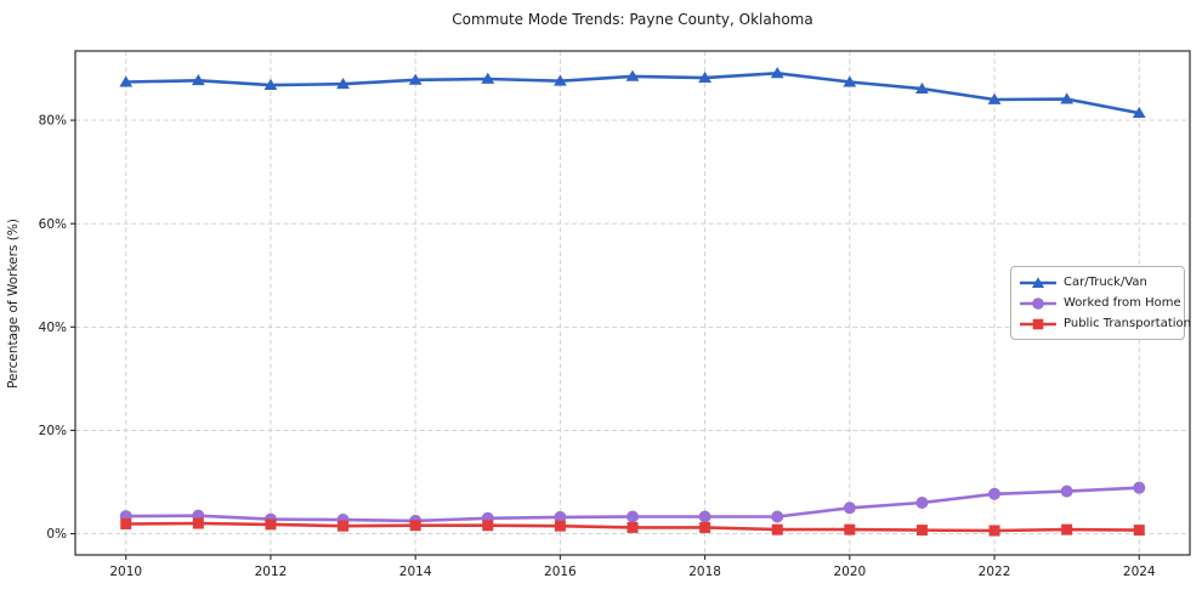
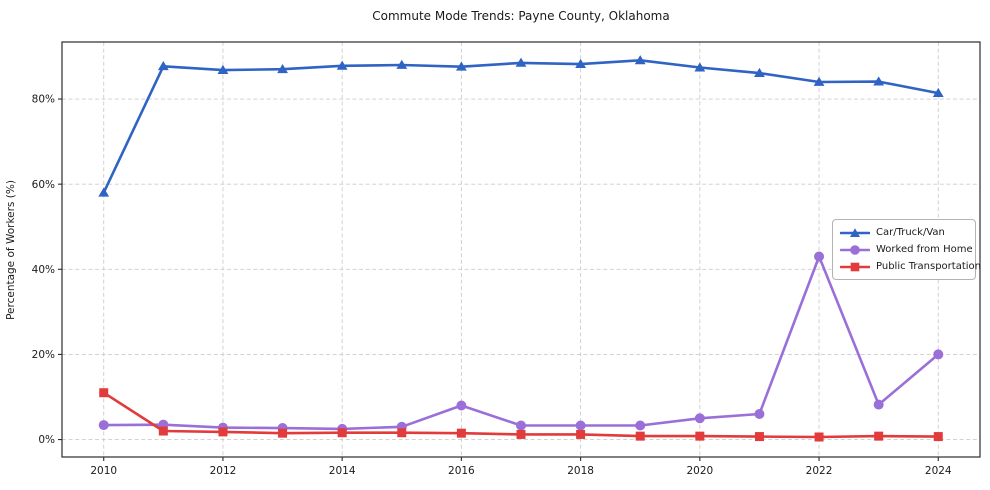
Car/Truck/Van/2010: 87% -> 58%
Public Transportation/2010: 2% -> 11%
Worked from Home/2016: 3% -> 8%
Worked from Home/2022: 8% -> 43%
Worked from Home/2024: 9% -> 20%
